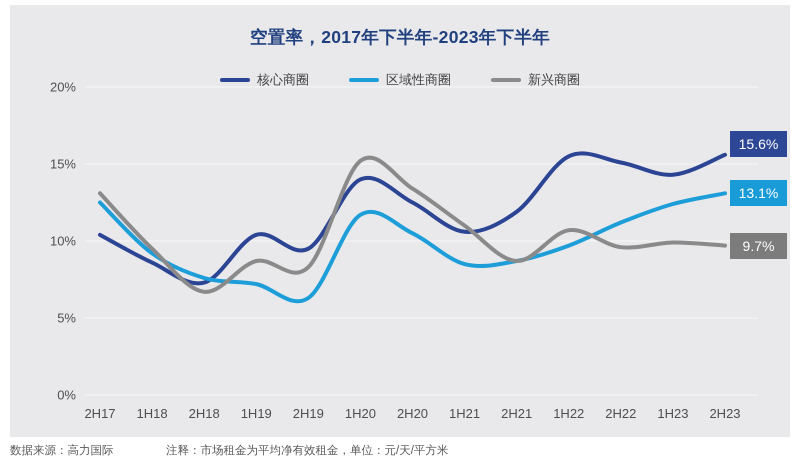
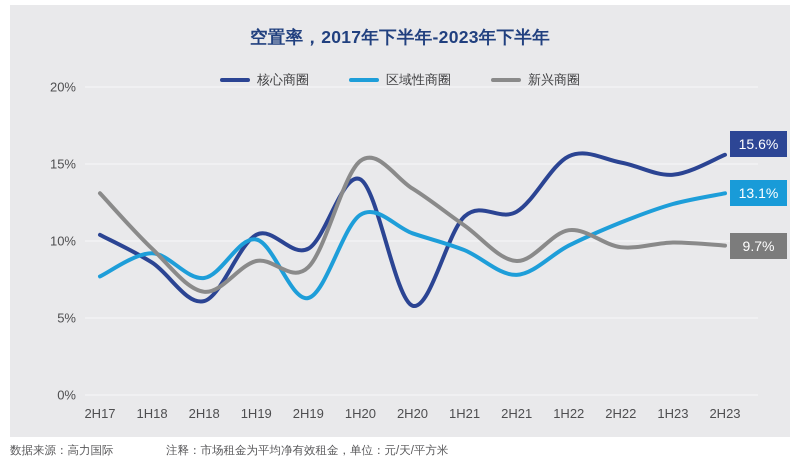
区域性商圈/2H17: 12.5% -> 7.7%
核心商圈/2H18: 7.3% -> 6.1%
区域性商圈/1H19: 7.2% -> 10.1%
核心商圈/2H20: 12.5% -> 5.8%
核心商圈/1H21: 10.6% -> 11.6%
区域性商圈/1H21: 8.5% -> 9.4%
区域性商圈/2H21: 8.7% -> 7.8%
